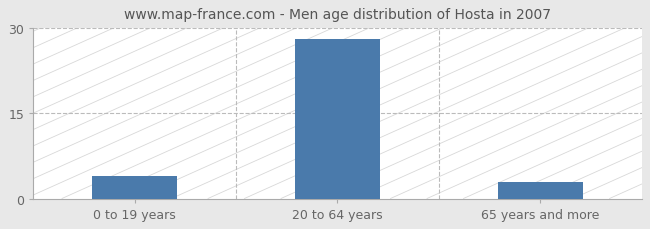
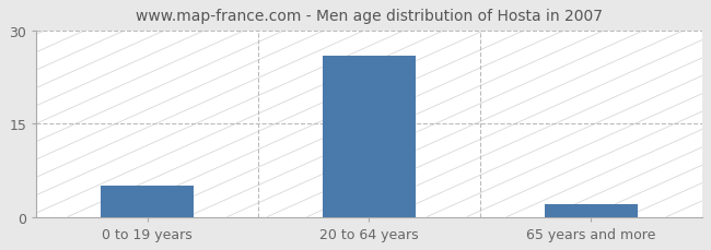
0 to 19 years: 4 -> 5
20 to 64 years: 28 -> 26
65 years and more: 3 -> 2
